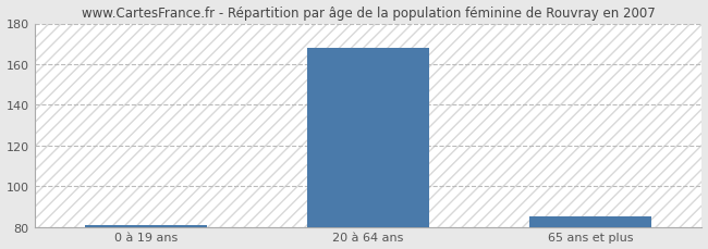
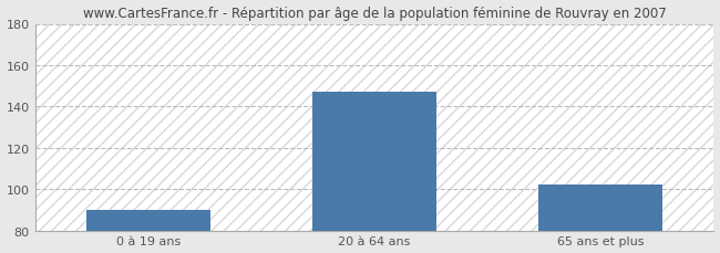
0 à 19 ans: 81 -> 90
20 à 64 ans: 168 -> 147
65 ans et plus: 85 -> 102
